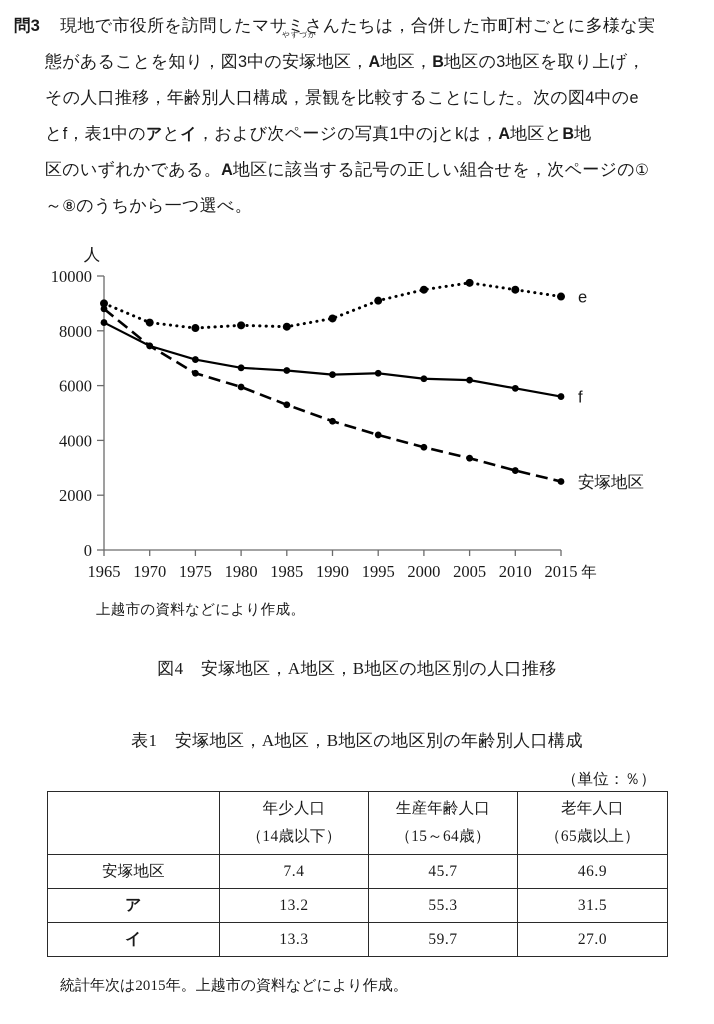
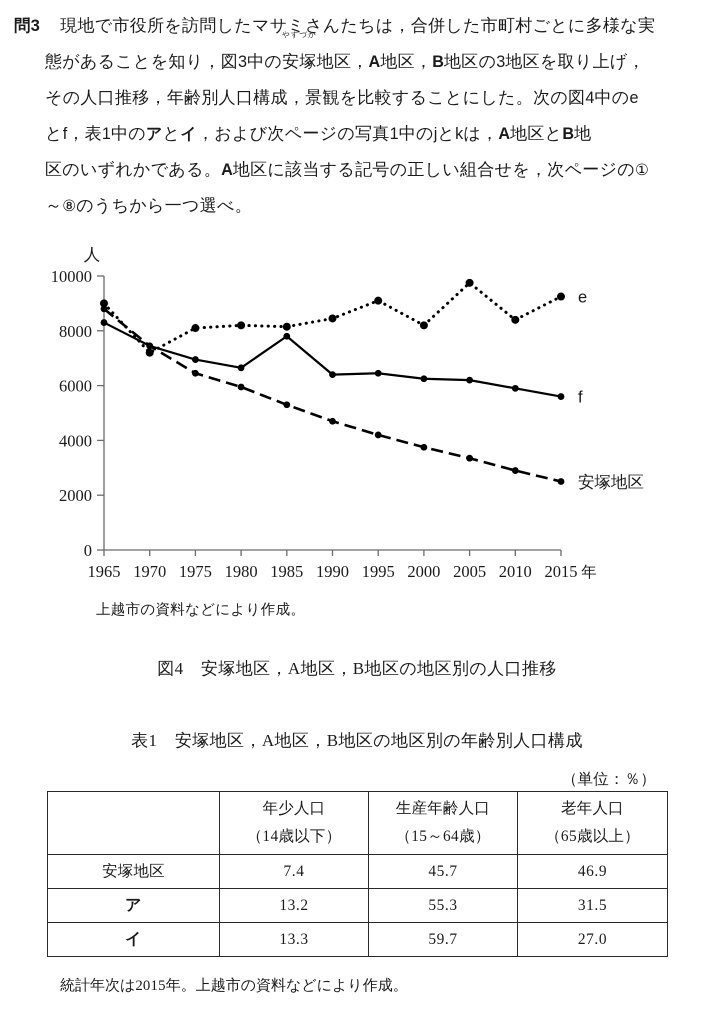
e/1970: 8300 -> 7200
f/1985: 6600 -> 7800
e/2000: 9500 -> 8200
e/2010: 9500 -> 8400
